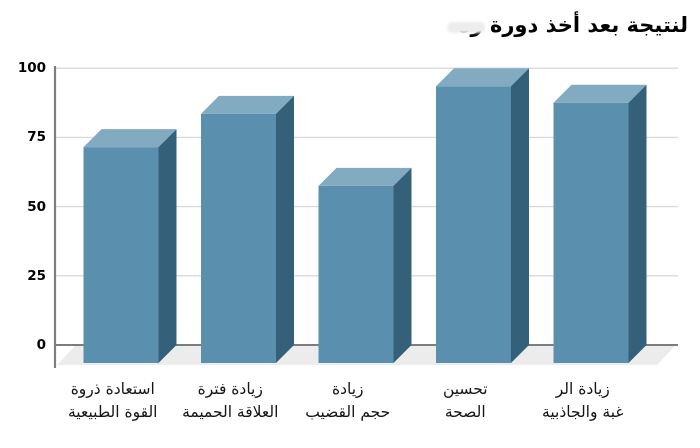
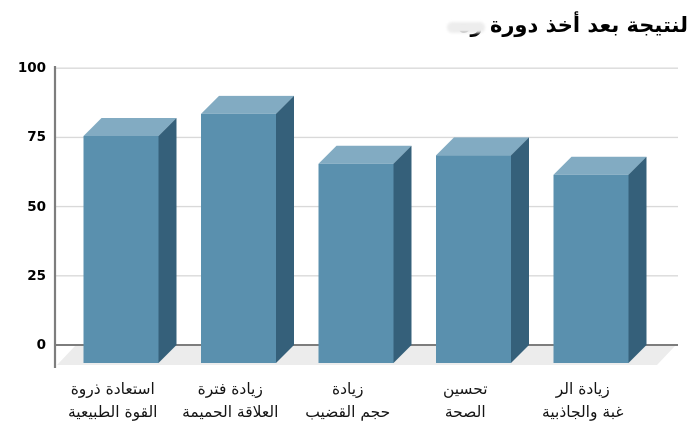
استعادة ذروة القوة الطبيعية: 78 -> 82
زيادة حجم القضيب: 64 -> 72
تحسين الصحة: 100 -> 75
زيادة الر غبة والجاذبية: 94 -> 68
